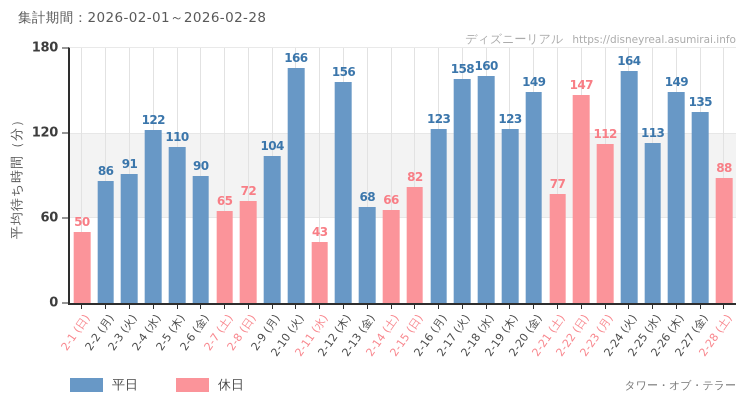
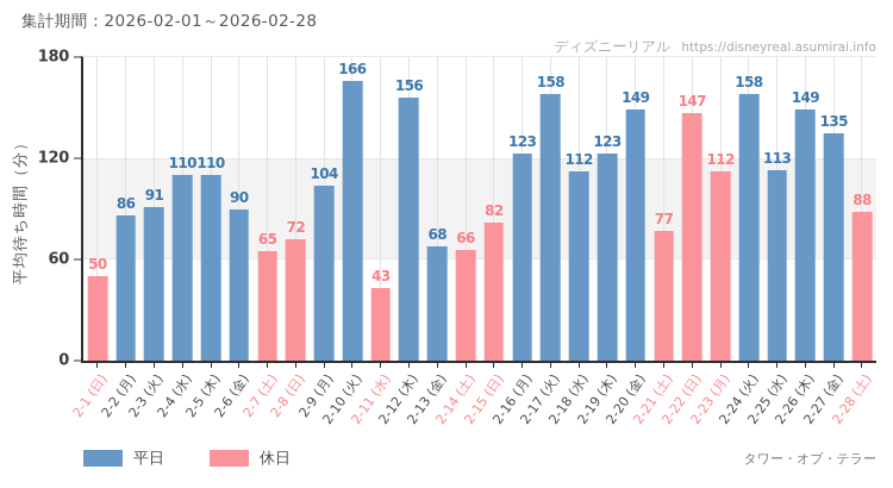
2-4 (水): 122 -> 110
2-18 (水): 160 -> 112
2-24 (火): 164 -> 158
